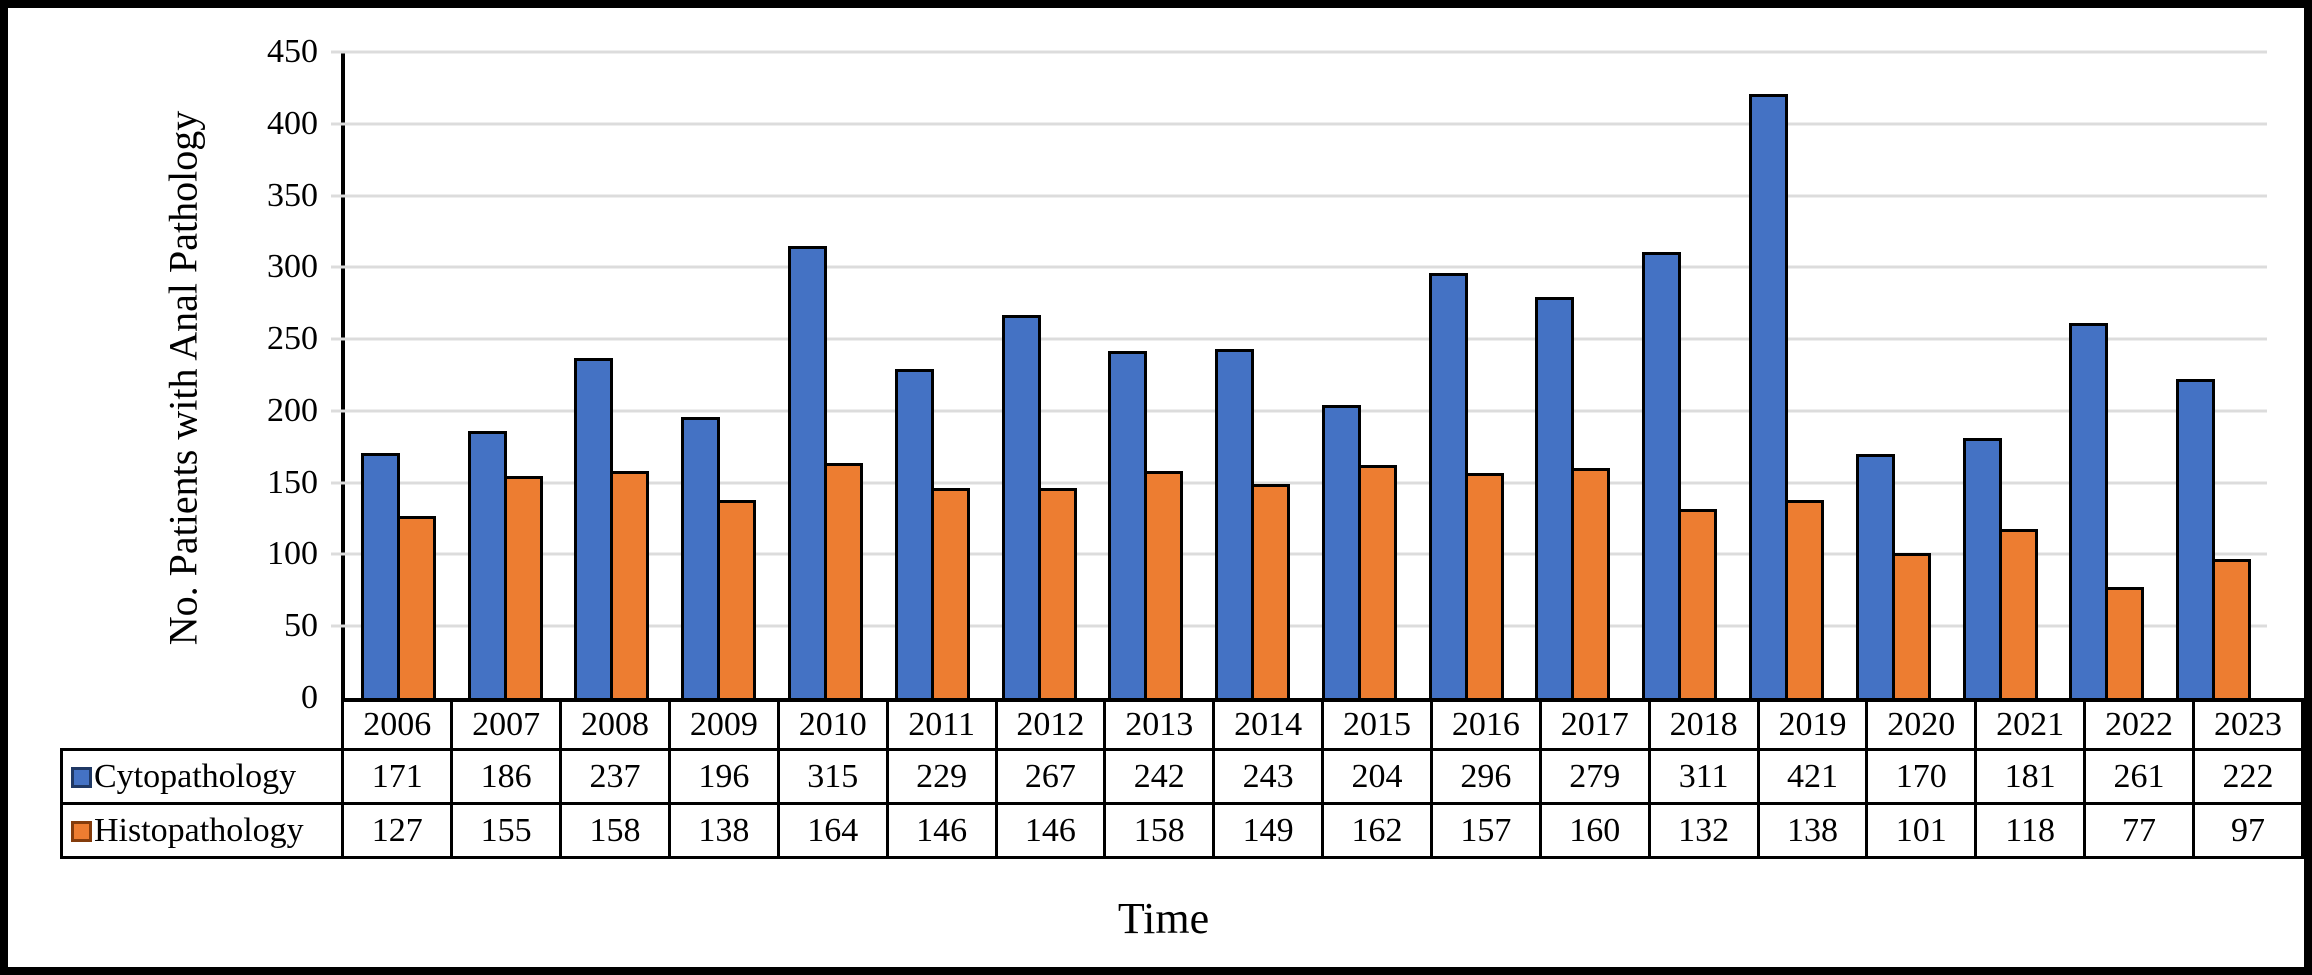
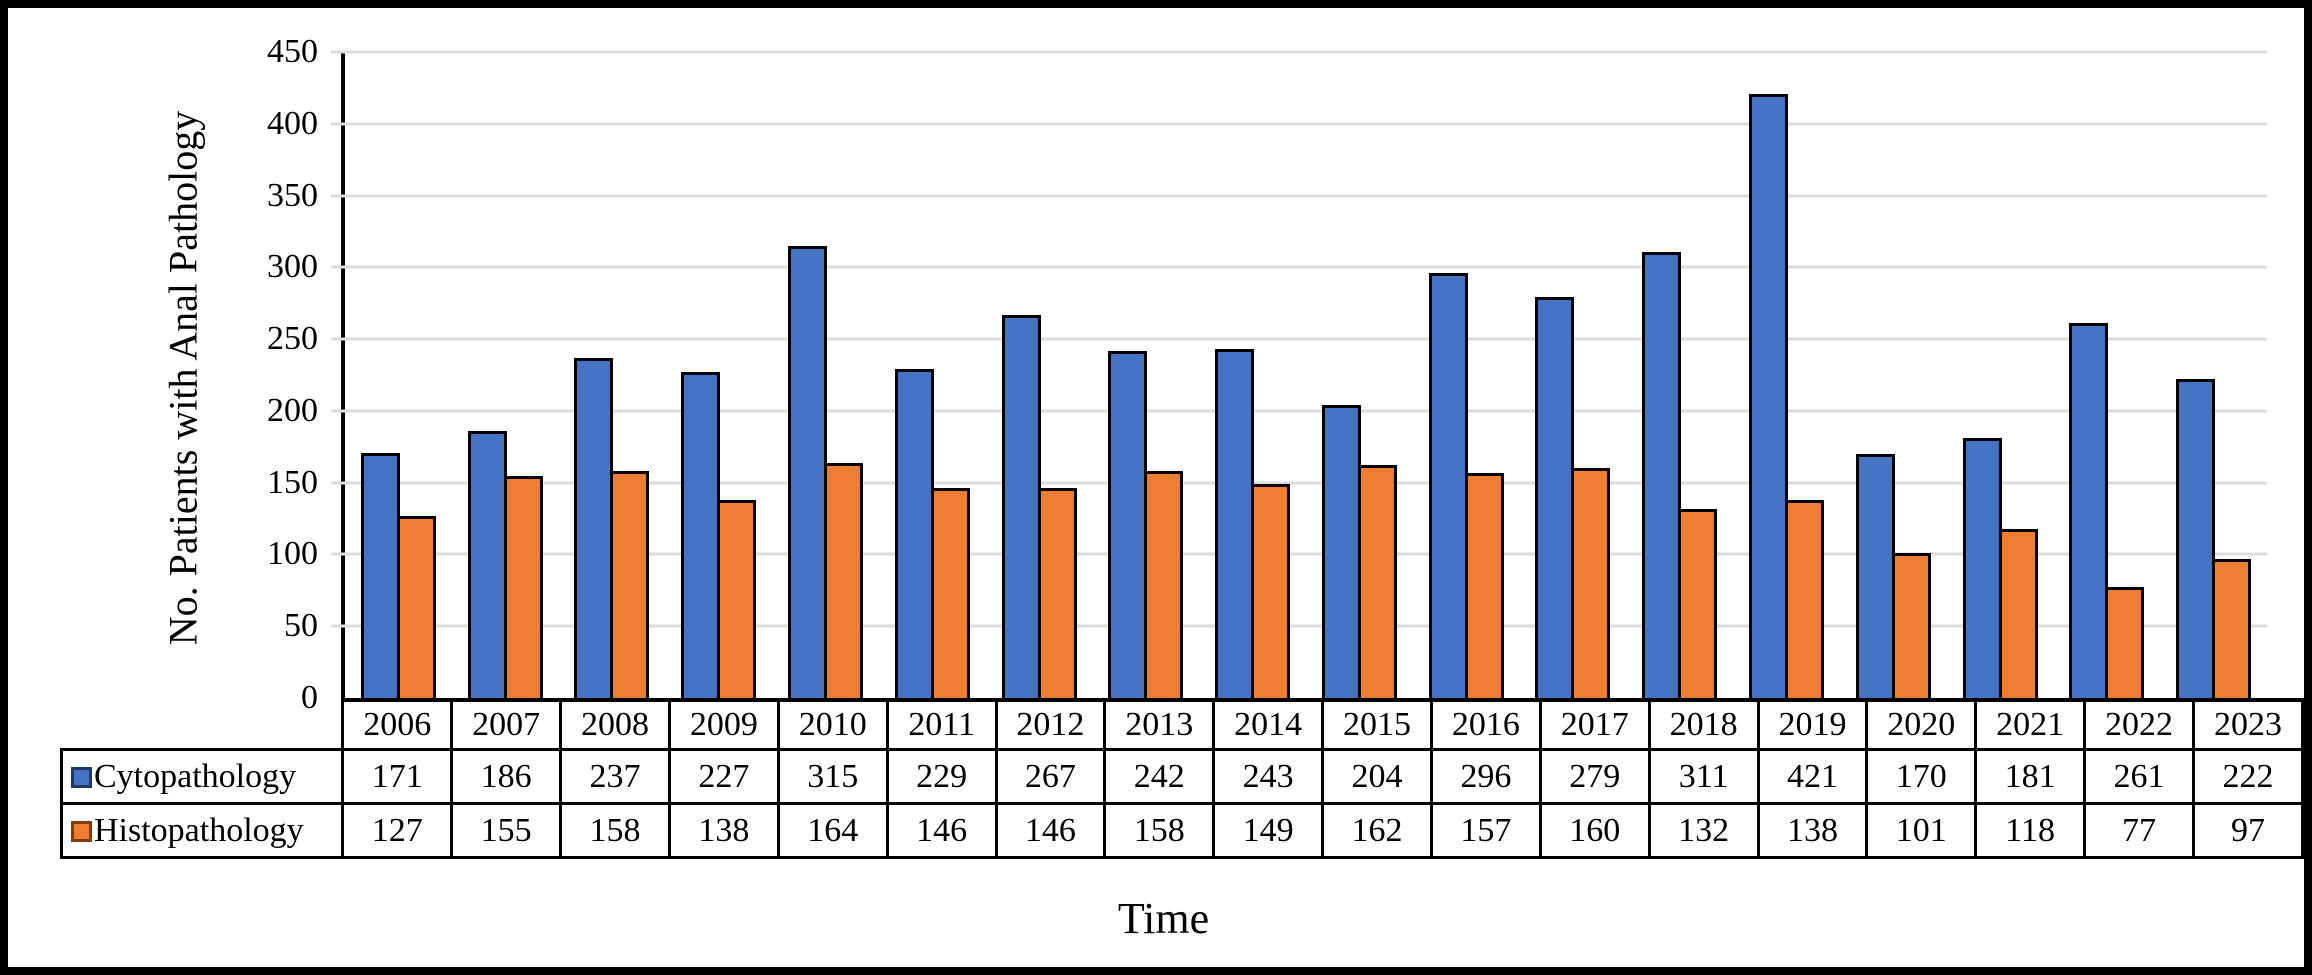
Cytopathology/2009: 196 -> 227
